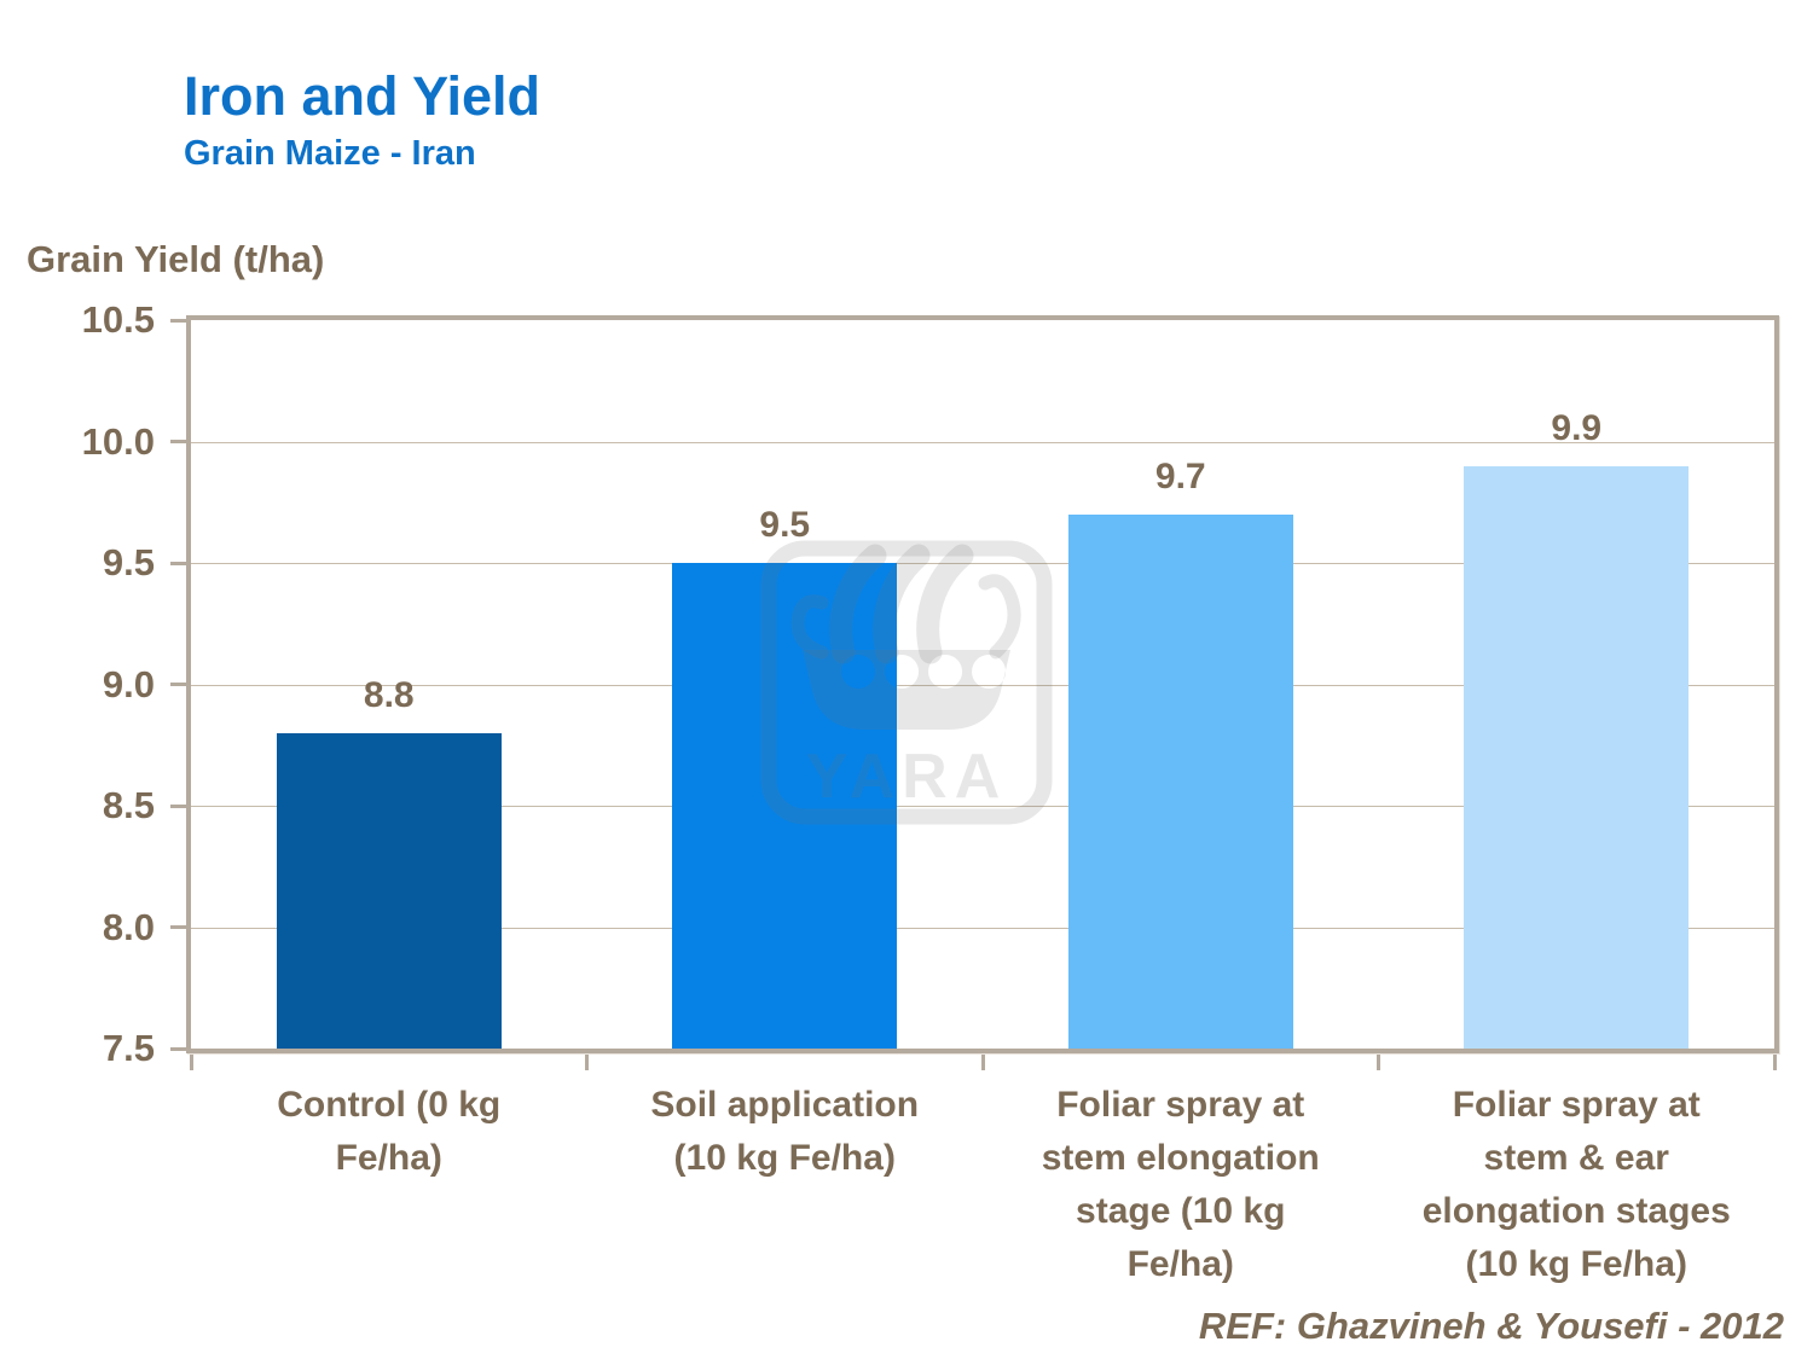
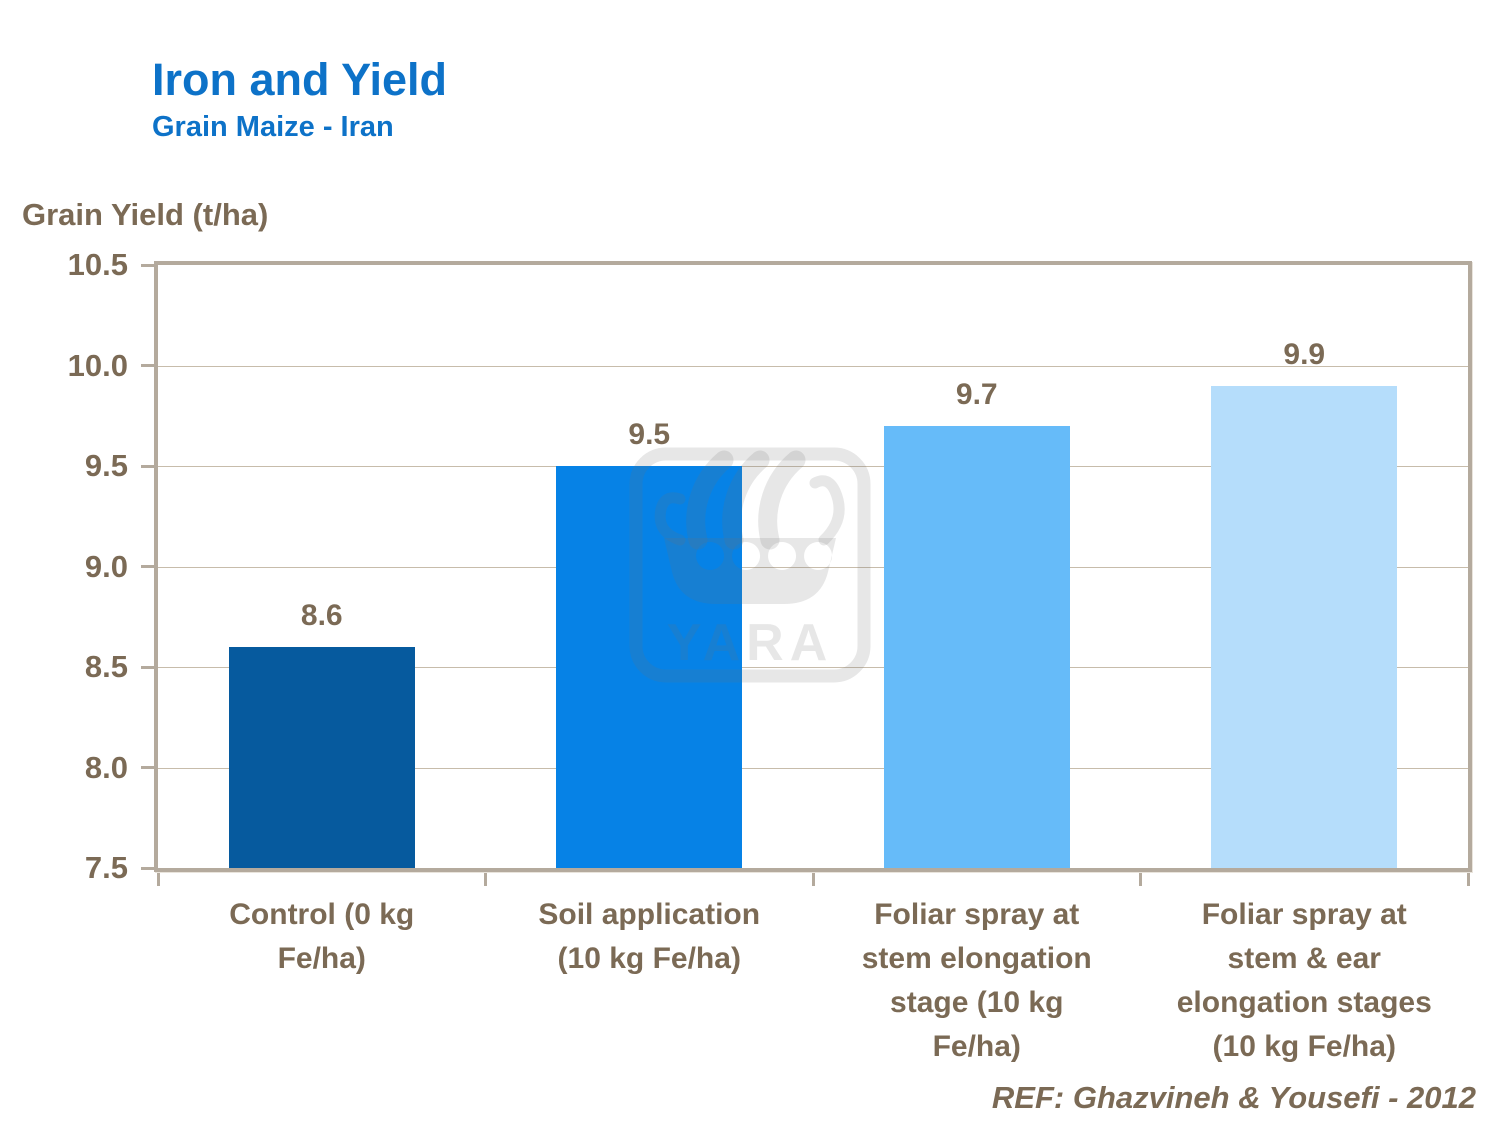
Control (0 kg Fe/ha): 8.8 -> 8.6
